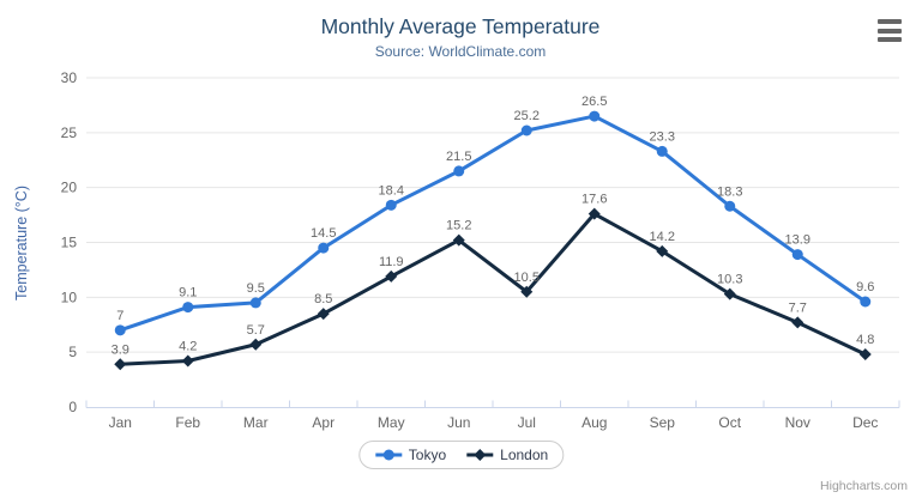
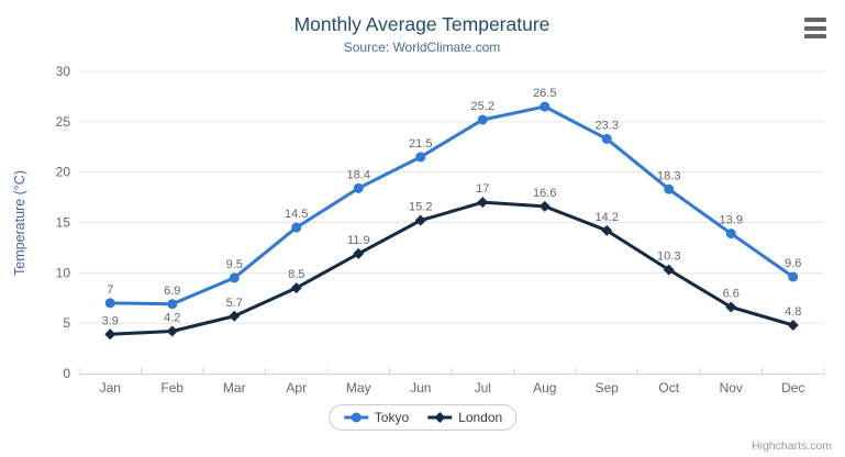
Tokyo/Feb: 9.1 -> 6.9
London/Jul: 10.5 -> 17
London/Aug: 17.6 -> 16.6
London/Nov: 7.7 -> 6.6
